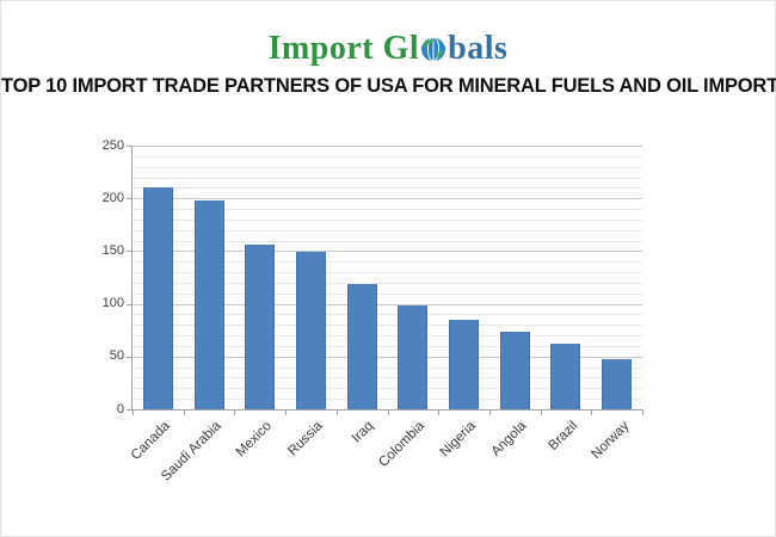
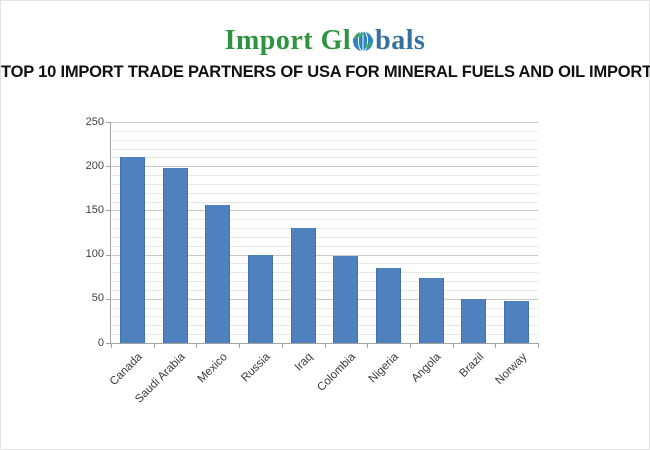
Russia: 150 -> 100
Iraq: 120 -> 130
Brazil: 60 -> 50
